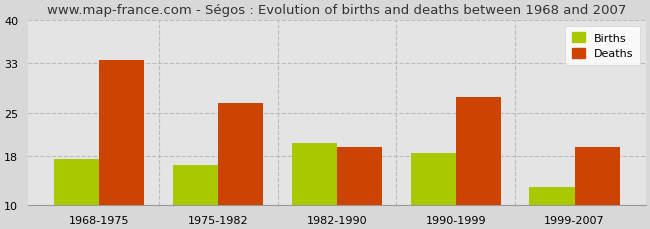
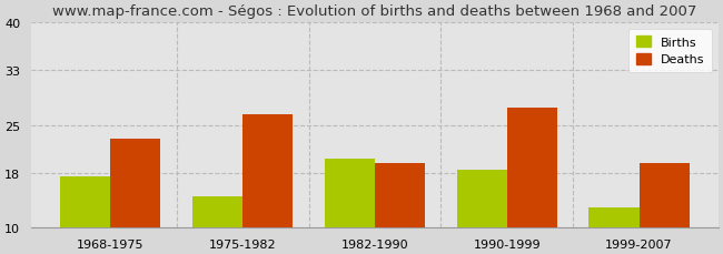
Deaths/1968-1975: 33.5 -> 23.0
Births/1975-1982: 16.5 -> 14.6
